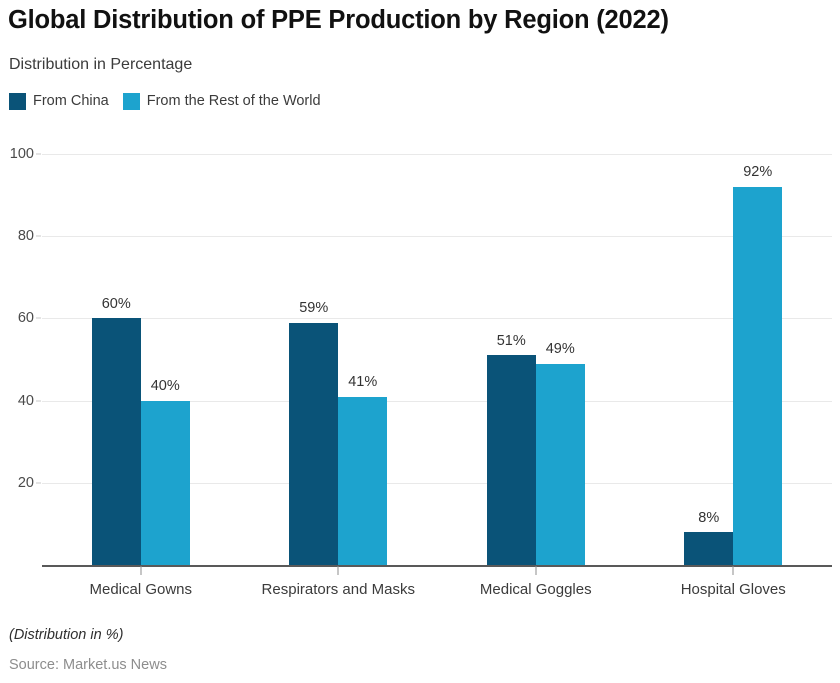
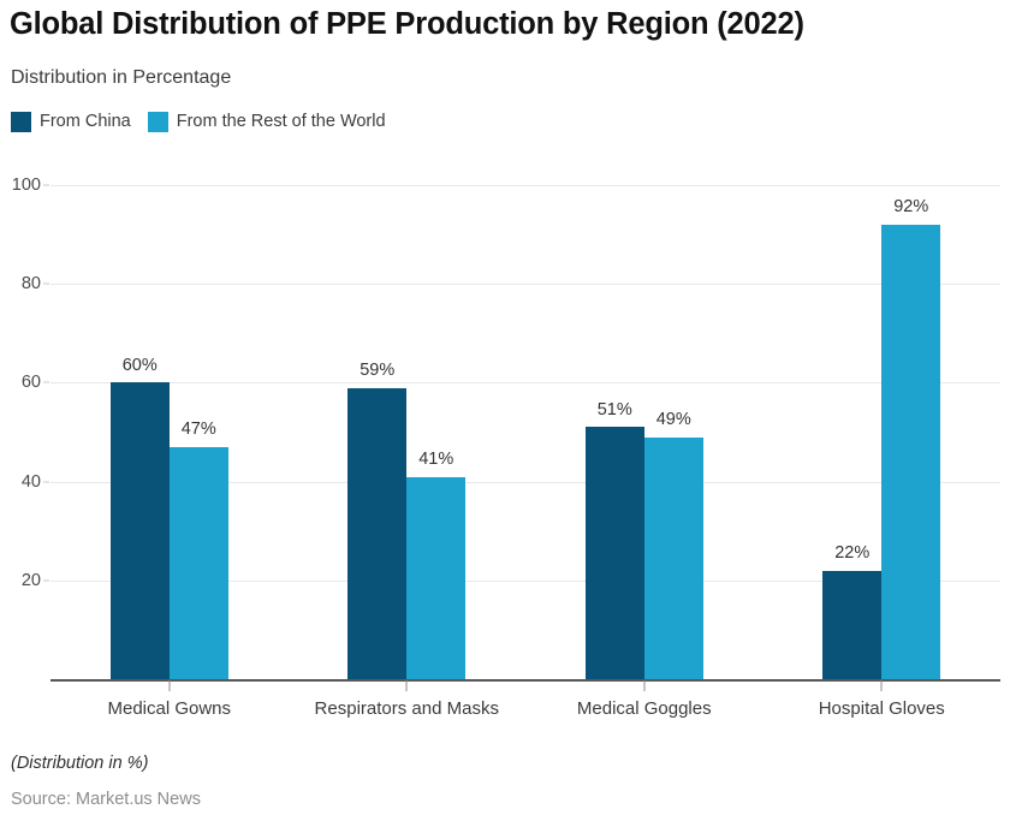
From the Rest of the World/Medical Gowns: 40% -> 47%
From China/Hospital Gloves: 8% -> 22%
